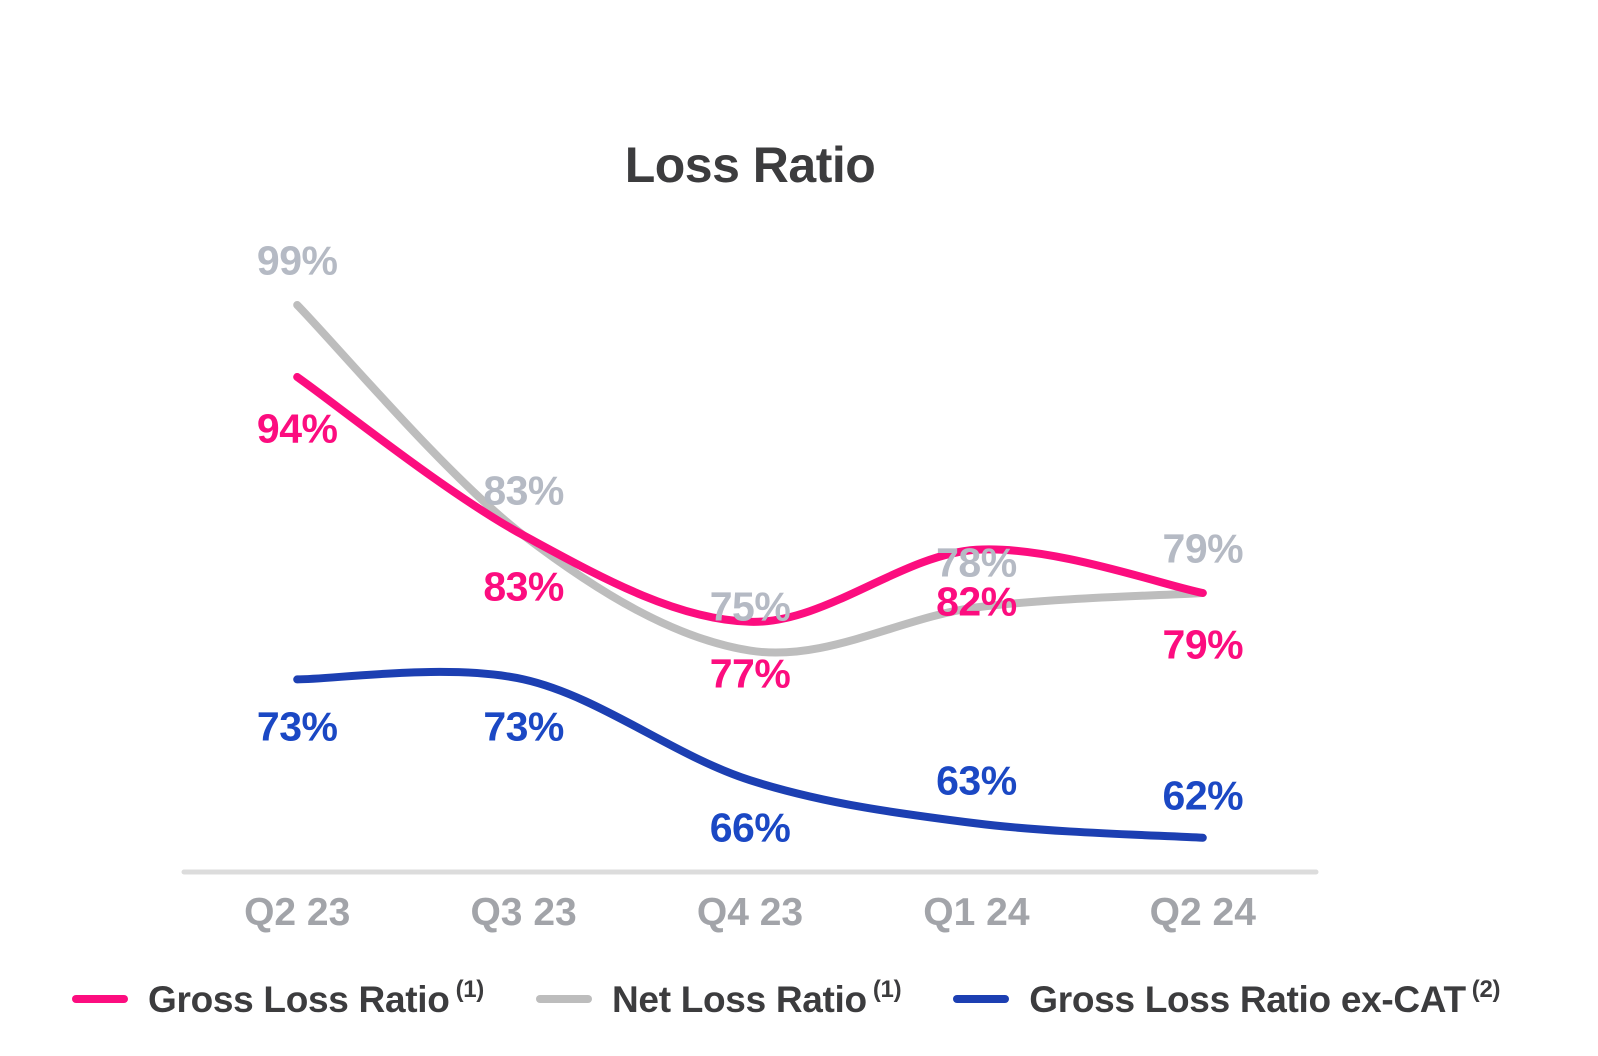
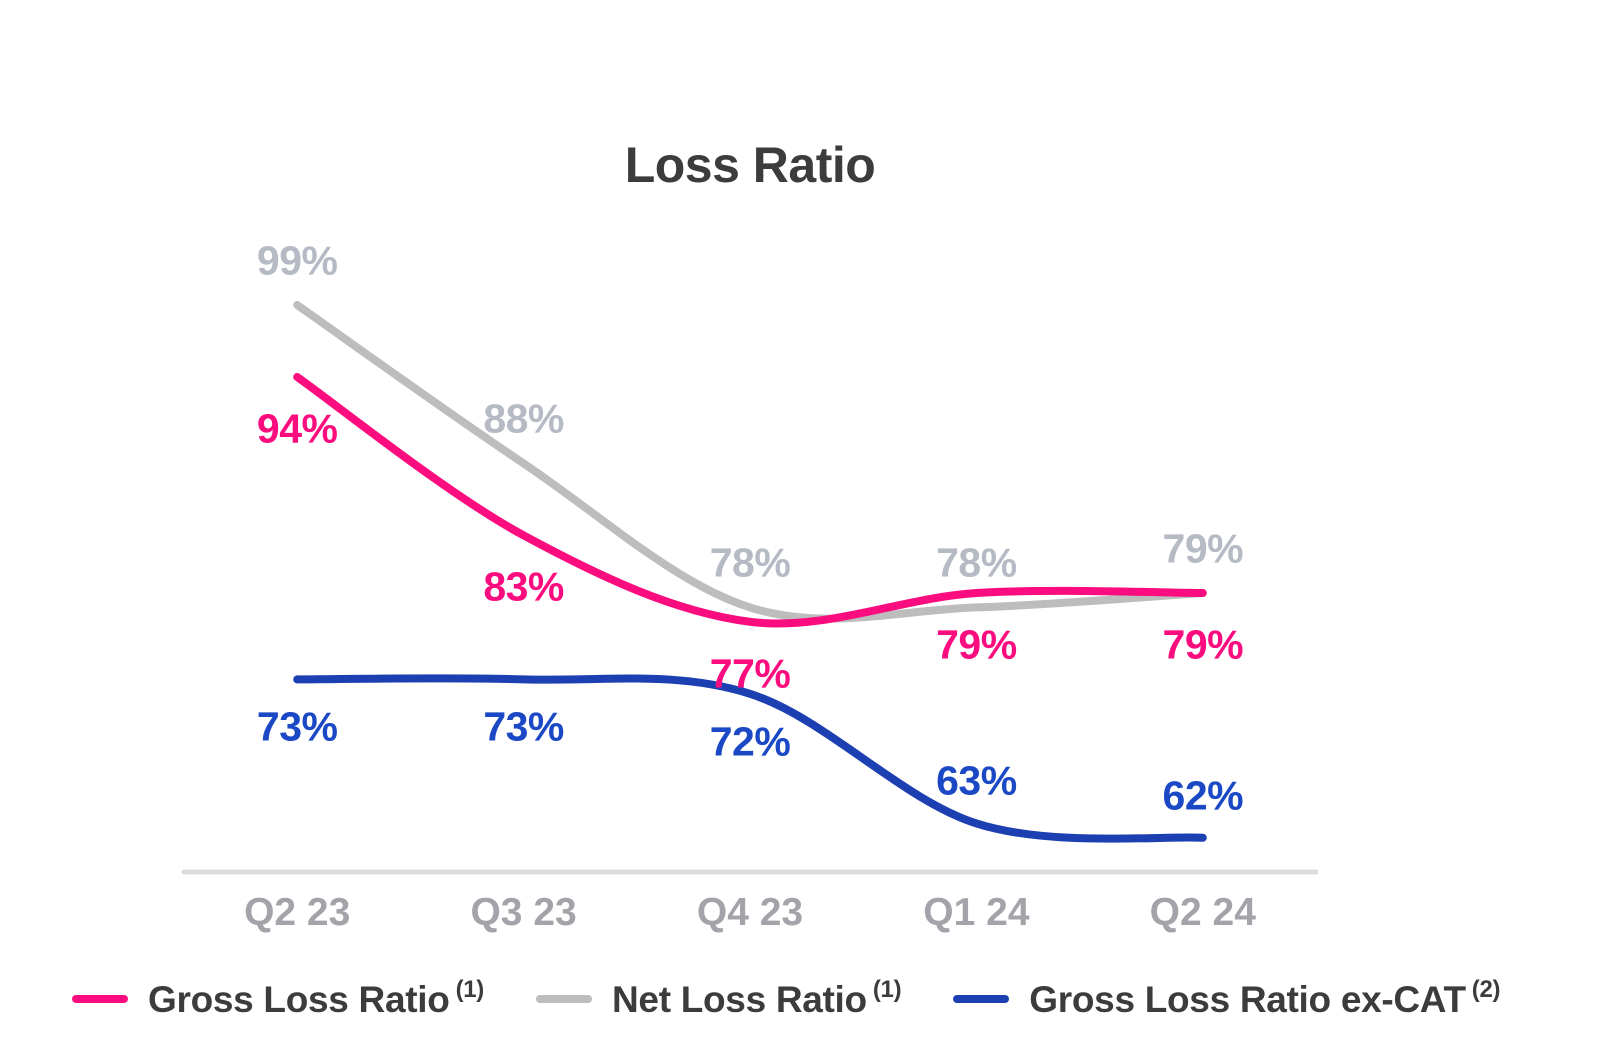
Net Loss Ratio/Q3 23: 83% -> 88%
Net Loss Ratio/Q4 23: 75% -> 78%
Gross Loss Ratio ex-CAT/Q4 23: 66% -> 72%
Gross Loss Ratio/Q1 24: 82% -> 79%
